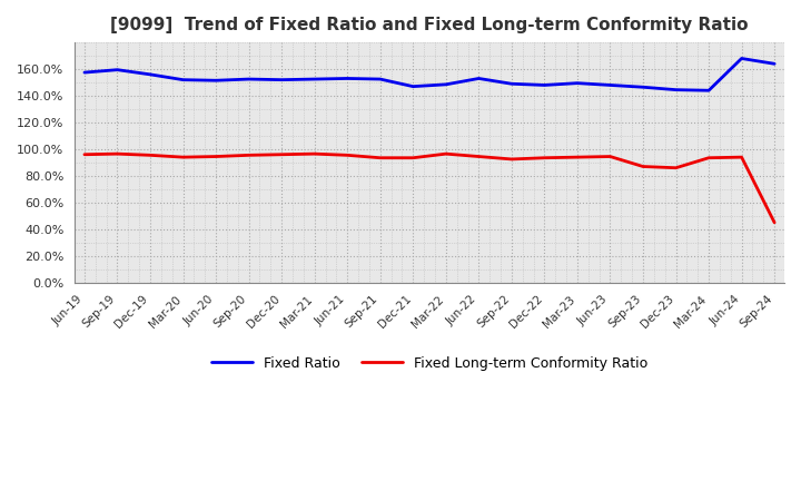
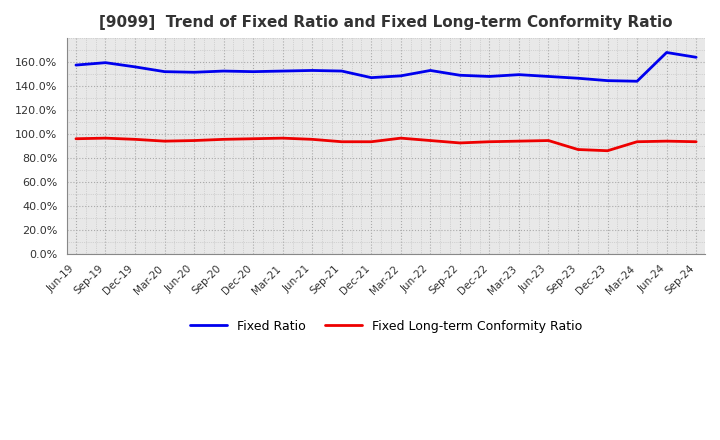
Fixed Long-term Conformity Ratio/Sep-24: 45% -> 94%
